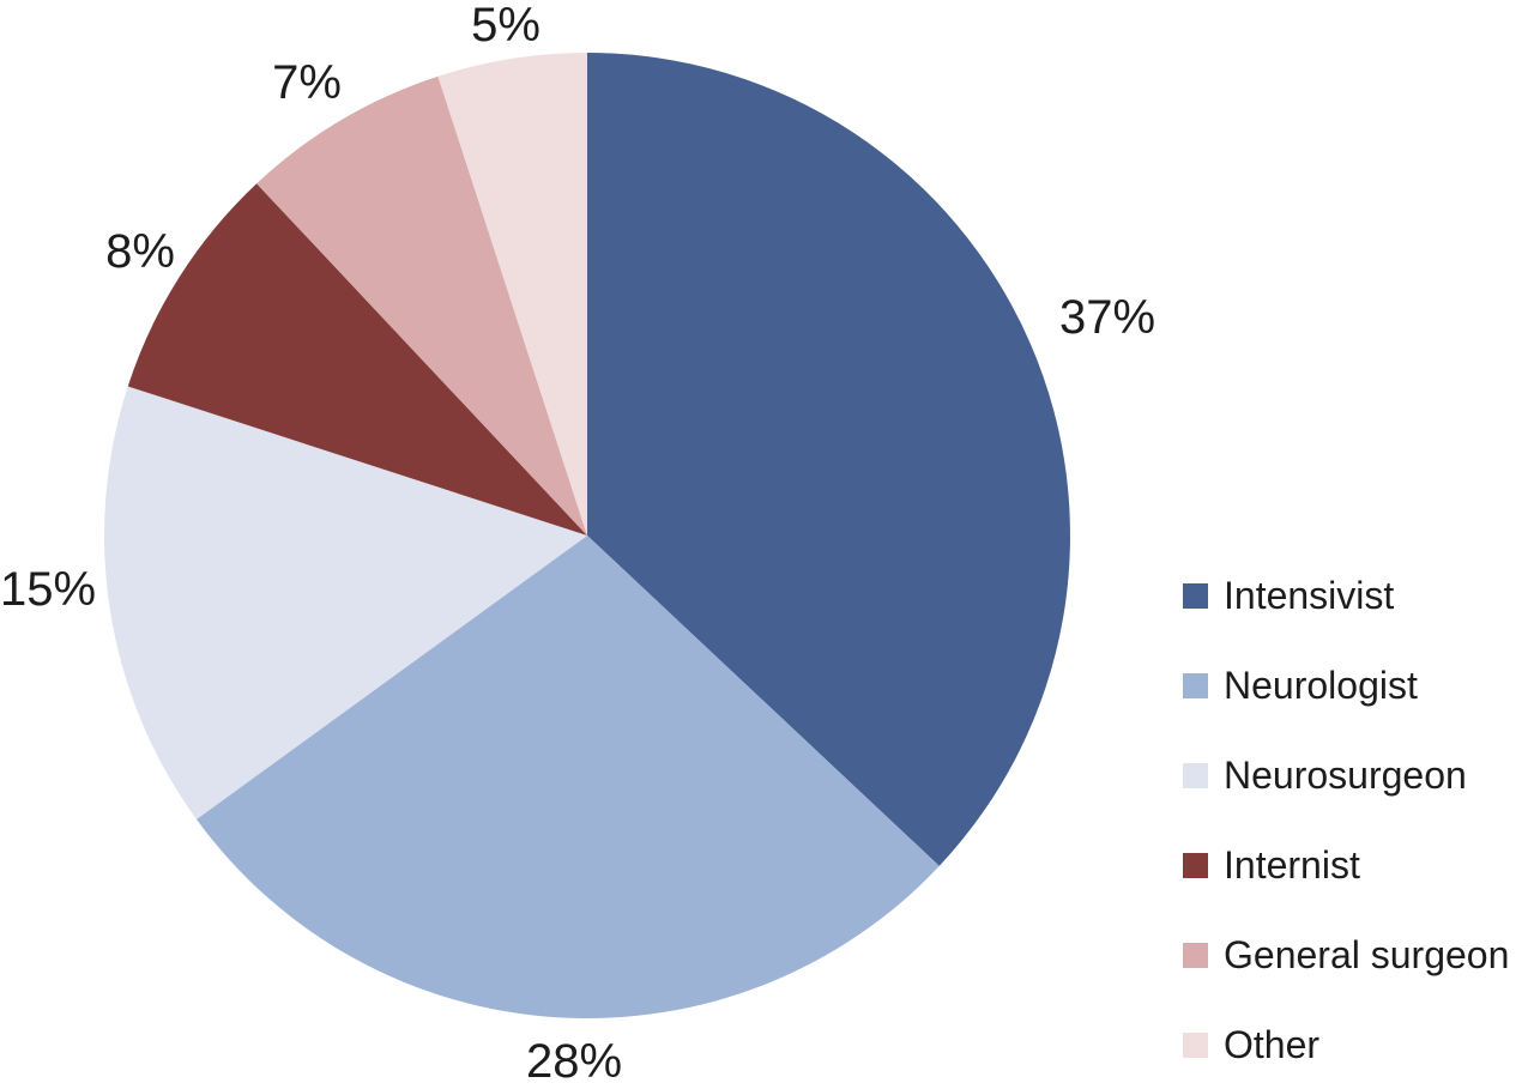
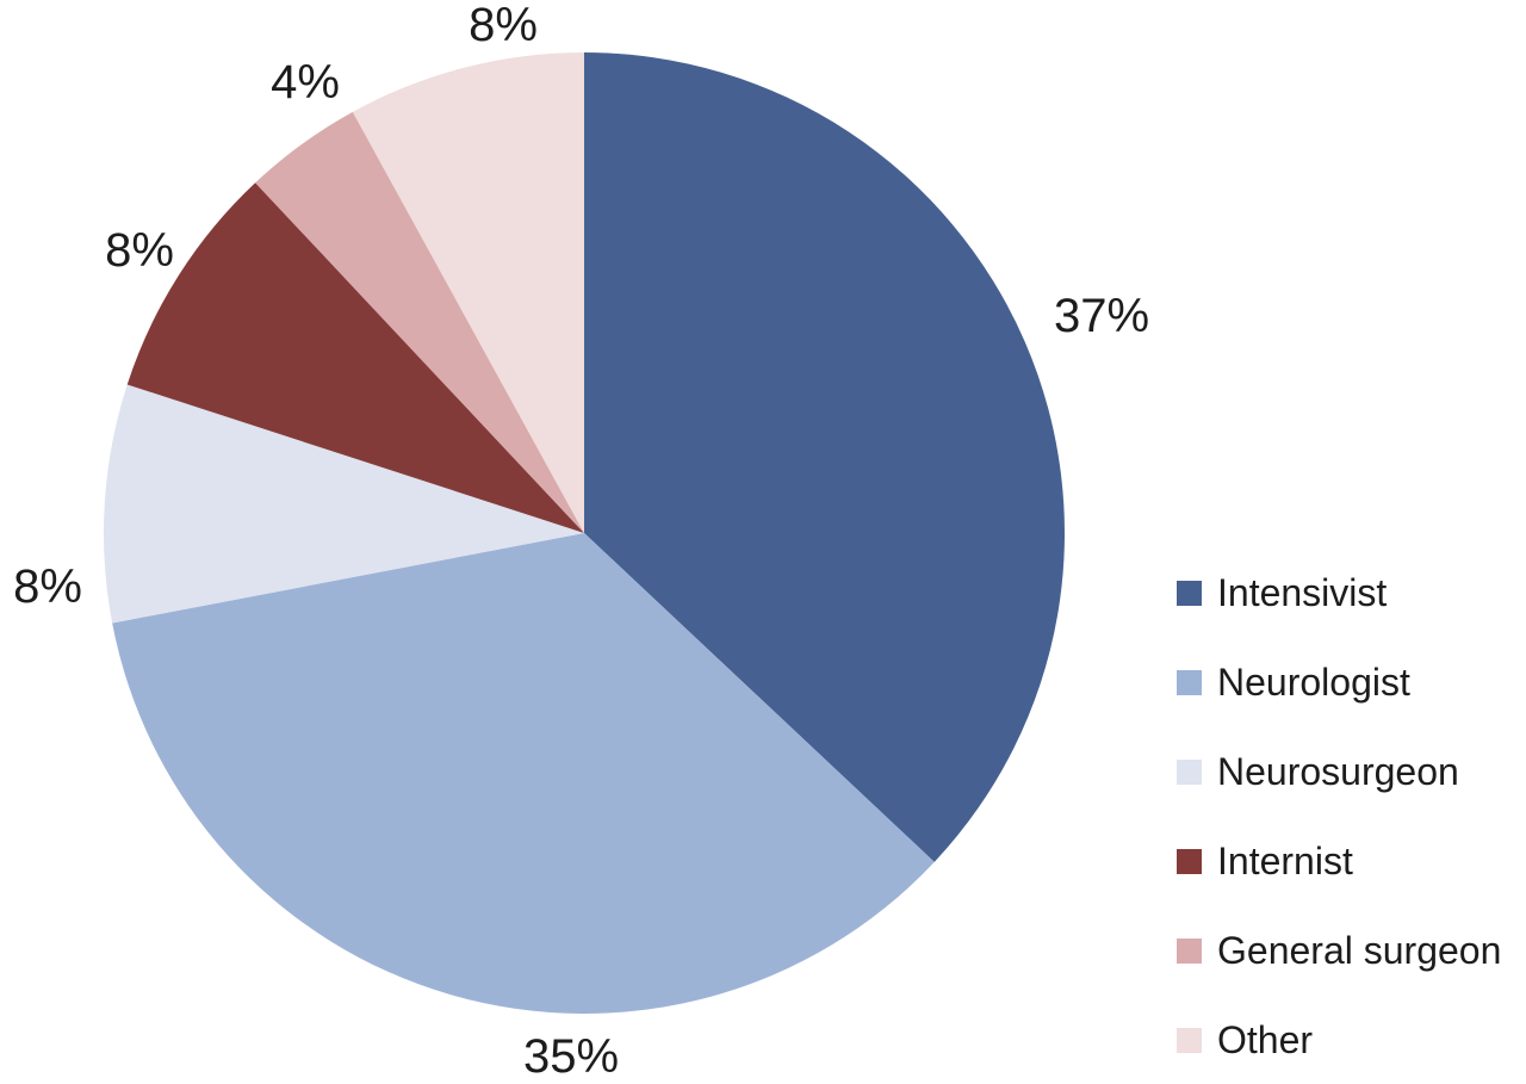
Neurologist: 28% -> 35%
Neurosurgeon: 15% -> 8%
General surgeon: 7% -> 4%
Other: 5% -> 8%
